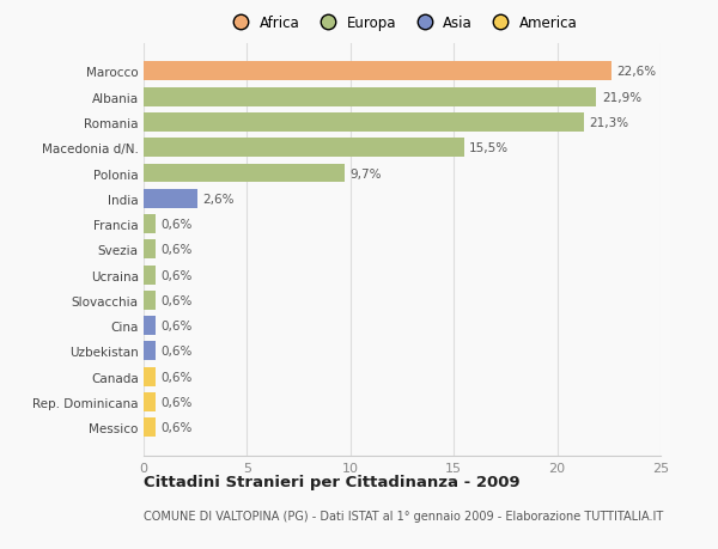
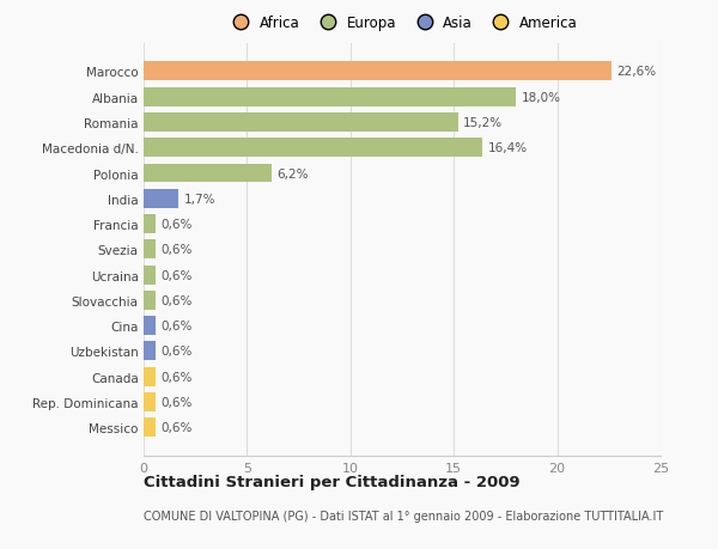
Albania: 21,9% -> 18,0%
Romania: 21,3% -> 15,2%
Macedonia d/N.: 15,5% -> 16,4%
Polonia: 9,7% -> 6,2%
India: 2,6% -> 1,7%
